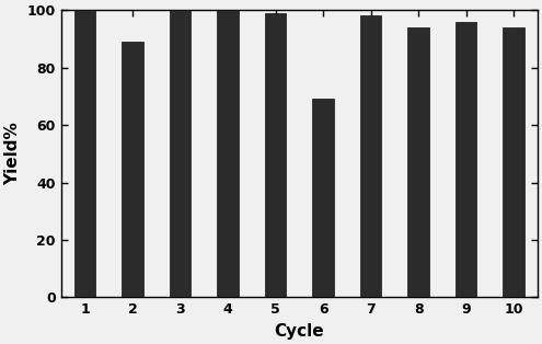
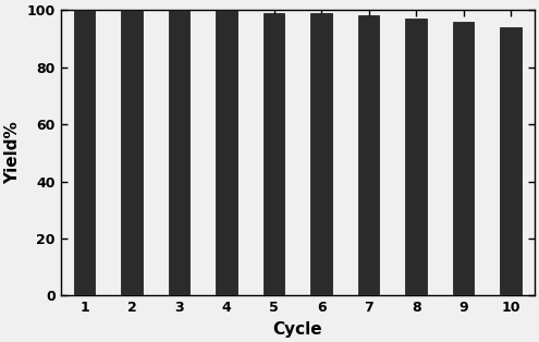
2: 89 -> 100
6: 69 -> 99
8: 94 -> 97
